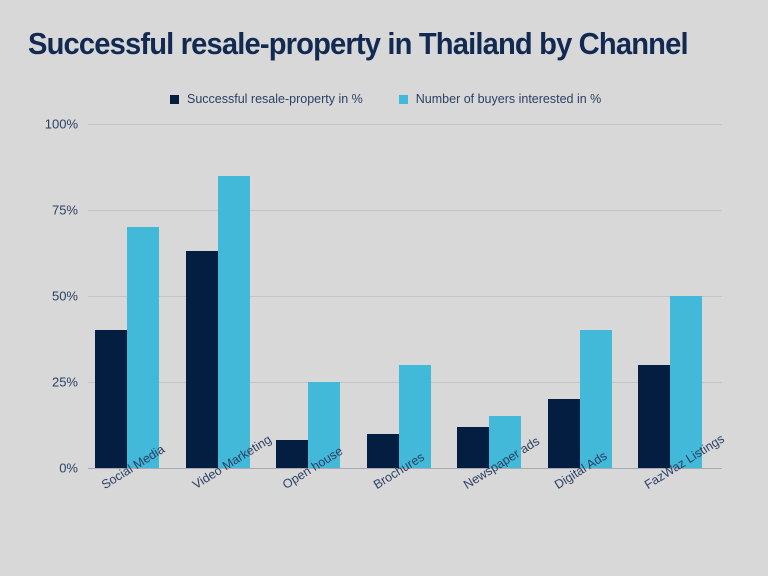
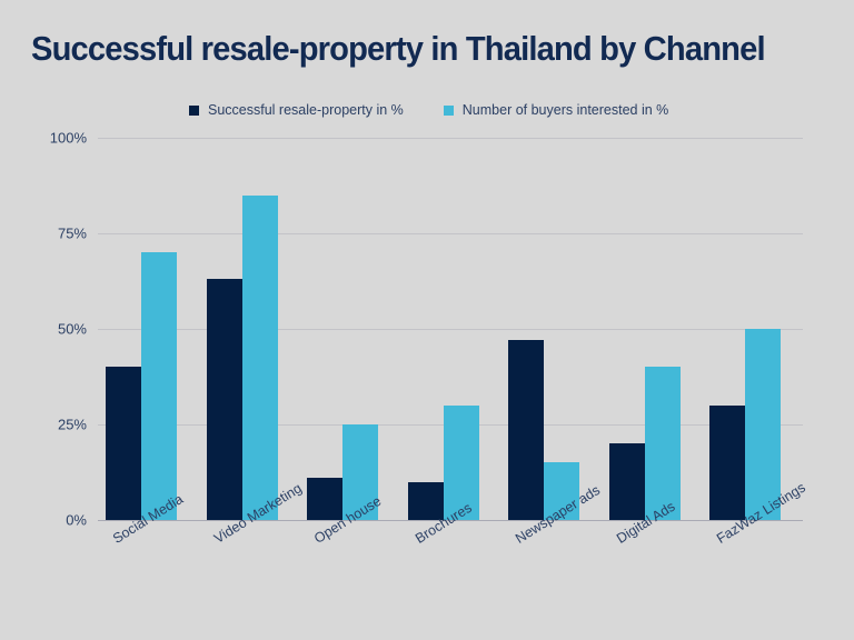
Successful resale-property in %/Open house: 8% -> 11%
Successful resale-property in %/Newspaper ads: 12% -> 47%
